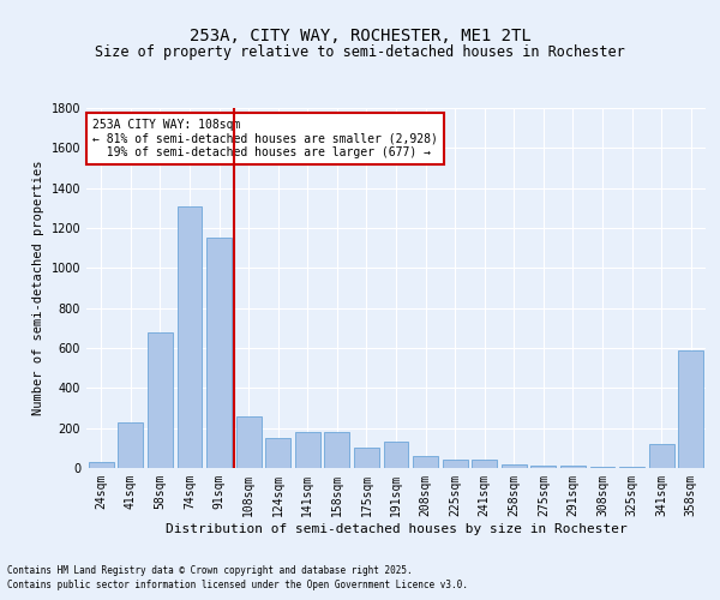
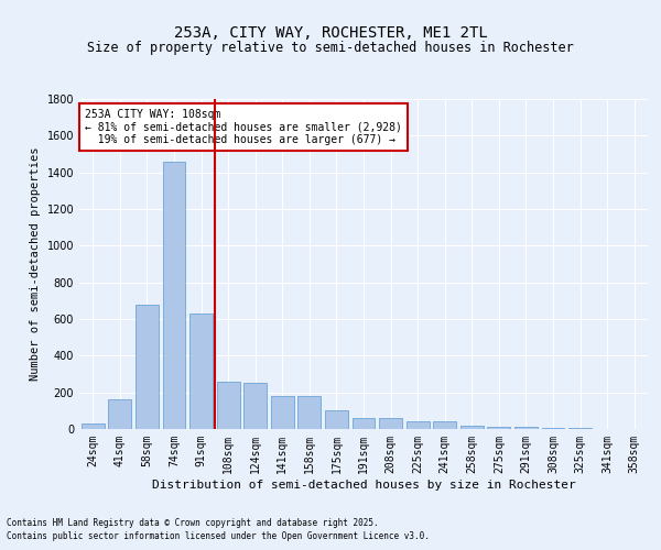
41sqm: 230 -> 160
74sqm: 1310 -> 1460
91sqm: 1150 -> 630
124sqm: 150 -> 260
191sqm: 130 -> 60
341sqm: 120 -> 0
358sqm: 590 -> 0
